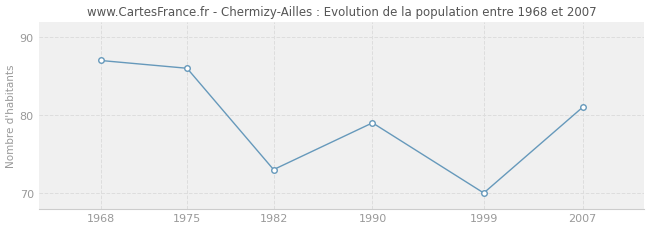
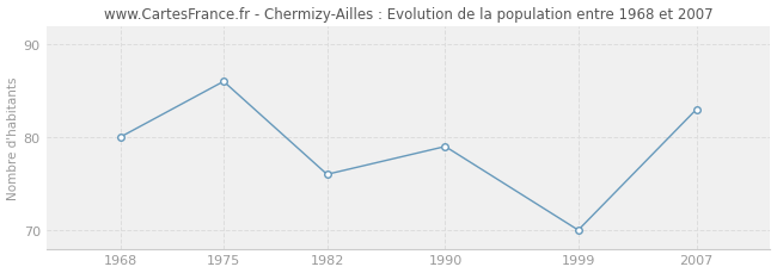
1968: 87 -> 80
1982: 73 -> 76
2007: 81 -> 83
